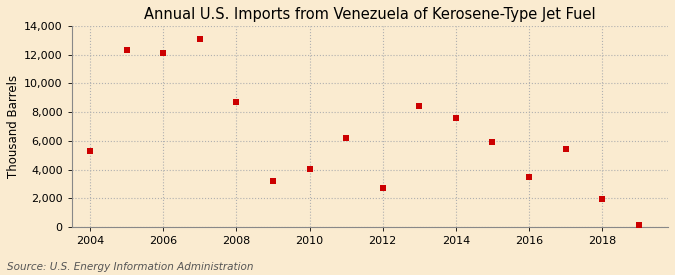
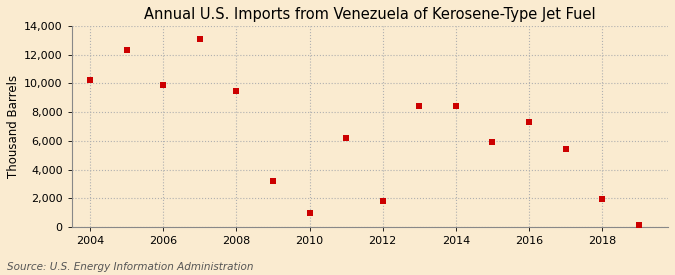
2004: 5,300 -> 10,200
2006: 12,100 -> 9,900
2008: 8,700 -> 9,500
2010: 4,000 -> 1,000
2012: 2,700 -> 1,800
2014: 7,600 -> 8,400
2016: 3,500 -> 7,300
